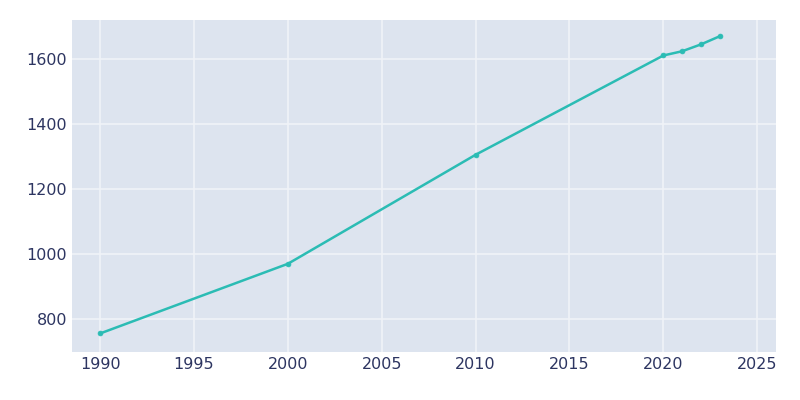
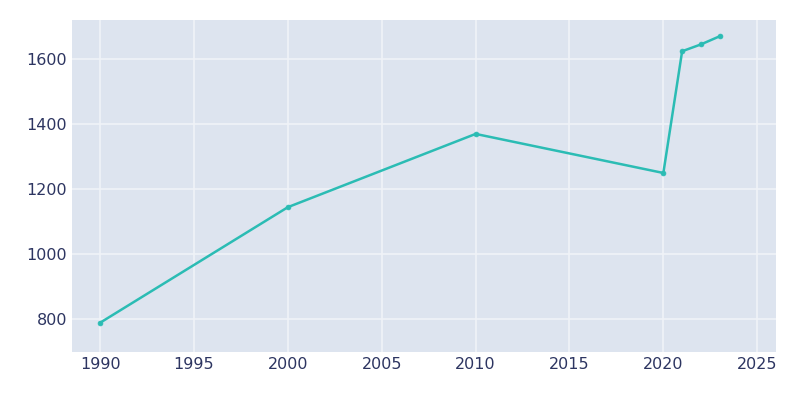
1990: 757 -> 790
2000: 971 -> 1145
2010: 1306 -> 1370
2020: 1611 -> 1250
